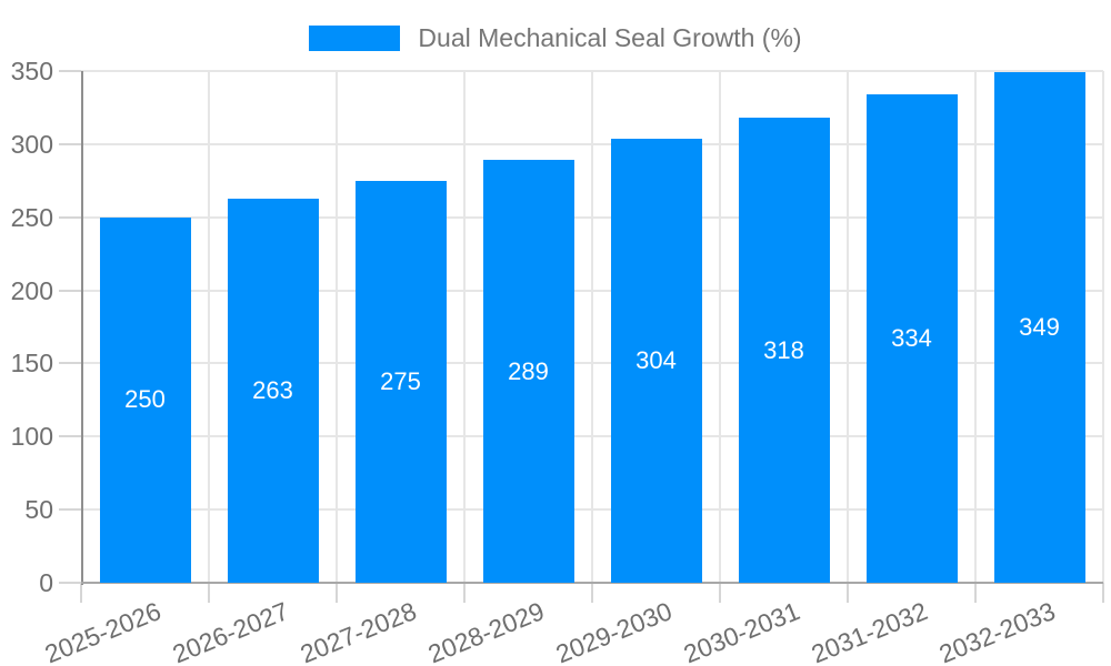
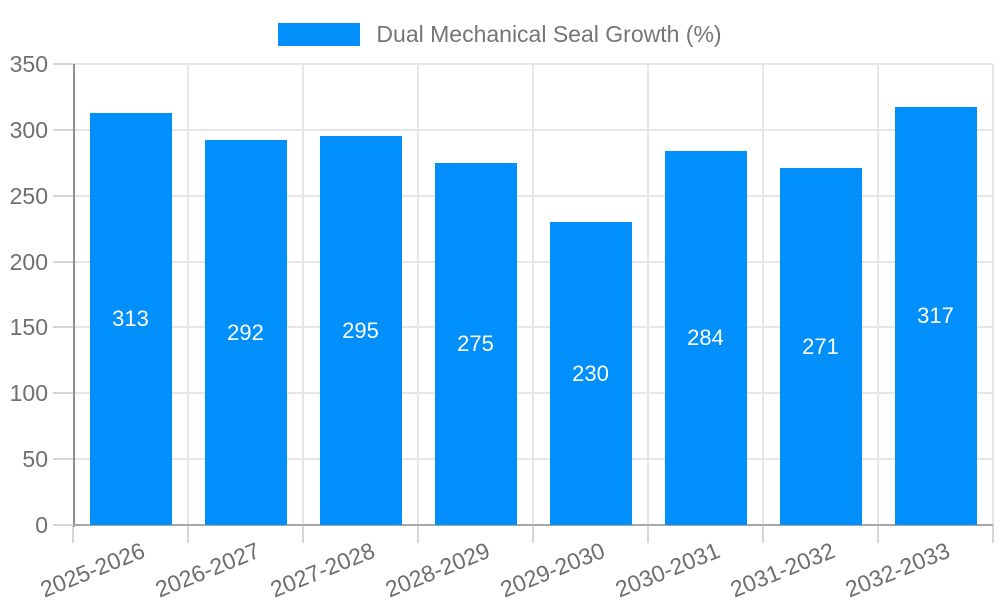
2025-2026: 250 -> 313
2026-2027: 263 -> 292
2027-2028: 275 -> 295
2028-2029: 289 -> 275
2029-2030: 304 -> 230
2030-2031: 318 -> 284
2031-2032: 334 -> 271
2032-2033: 349 -> 317
